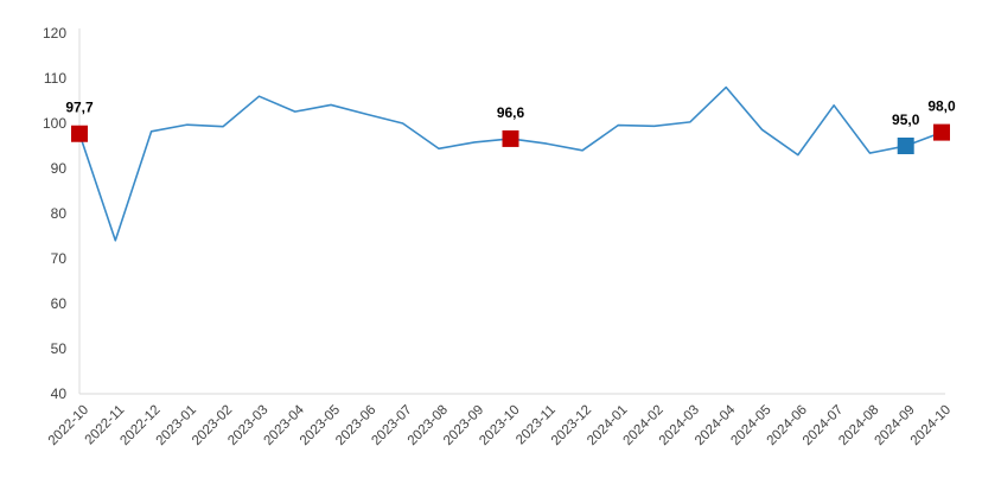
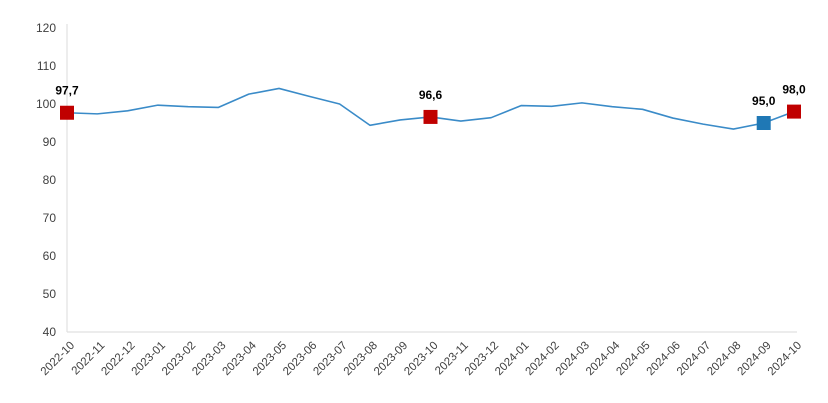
2022-11: 74 -> 97
2023-03: 106 -> 99
2023-12: 94 -> 96
2024-04: 108 -> 99
2024-06: 93 -> 96
2024-07: 104 -> 95
